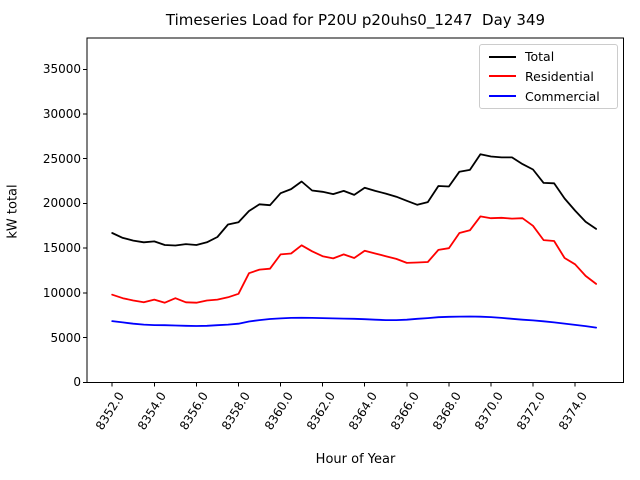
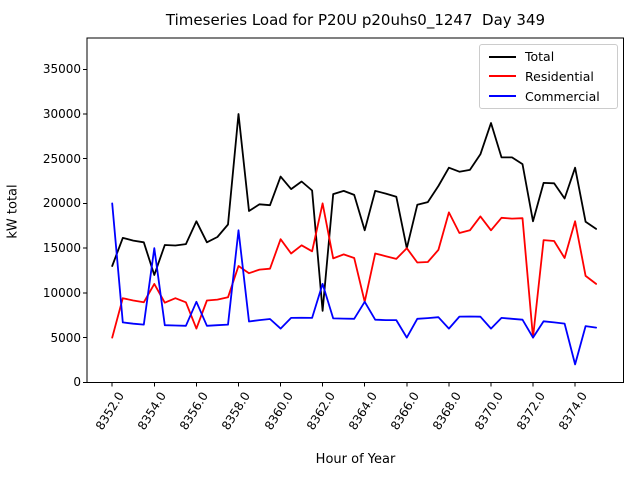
Total/8352.0: 17000 -> 13000
Residential/8352.0: 10000 -> 5000
Commercial/8352.0: 7000 -> 20000
Total/8354.0: 16000 -> 12000
Residential/8354.0: 9000 -> 11000
Commercial/8354.0: 6000 -> 15000
Total/8356.0: 15000 -> 18000
Residential/8356.0: 9000 -> 6000
Commercial/8356.0: 6000 -> 9000
Total/8358.0: 18000 -> 30000
Residential/8358.0: 10000 -> 13000
Commercial/8358.0: 7000 -> 17000
Total/8360.0: 21000 -> 23000
Residential/8360.0: 14000 -> 16000
Commercial/8360.0: 7000 -> 6000
Total/8362.0: 21000 -> 8000
Residential/8362.0: 14000 -> 20000
Commercial/8362.0: 7000 -> 11000
Total/8364.0: 22000 -> 17000
Residential/8364.0: 15000 -> 9000
Commercial/8364.0: 7000 -> 9000
Total/8366.0: 20000 -> 15000
Residential/8366.0: 13000 -> 15000
Commercial/8366.0: 7000 -> 5000
Total/8368.0: 22000 -> 24000
Residential/8368.0: 15000 -> 19000
Commercial/8368.0: 7000 -> 6000
Total/8370.0: 25000 -> 29000
Residential/8370.0: 18000 -> 17000
Commercial/8370.0: 7000 -> 6000
Total/8372.0: 24000 -> 18000
Residential/8372.0: 18000 -> 5000
Commercial/8372.0: 7000 -> 5000
Total/8374.0: 19000 -> 24000
Residential/8374.0: 13000 -> 18000
Commercial/8374.0: 6000 -> 2000
